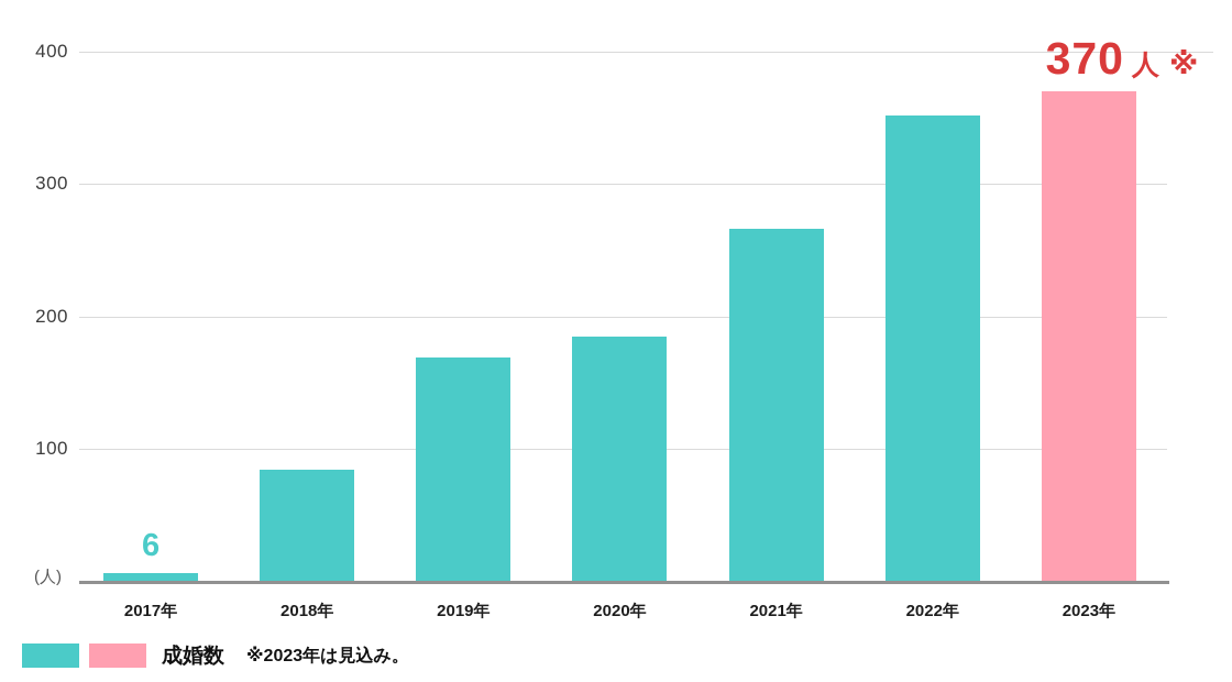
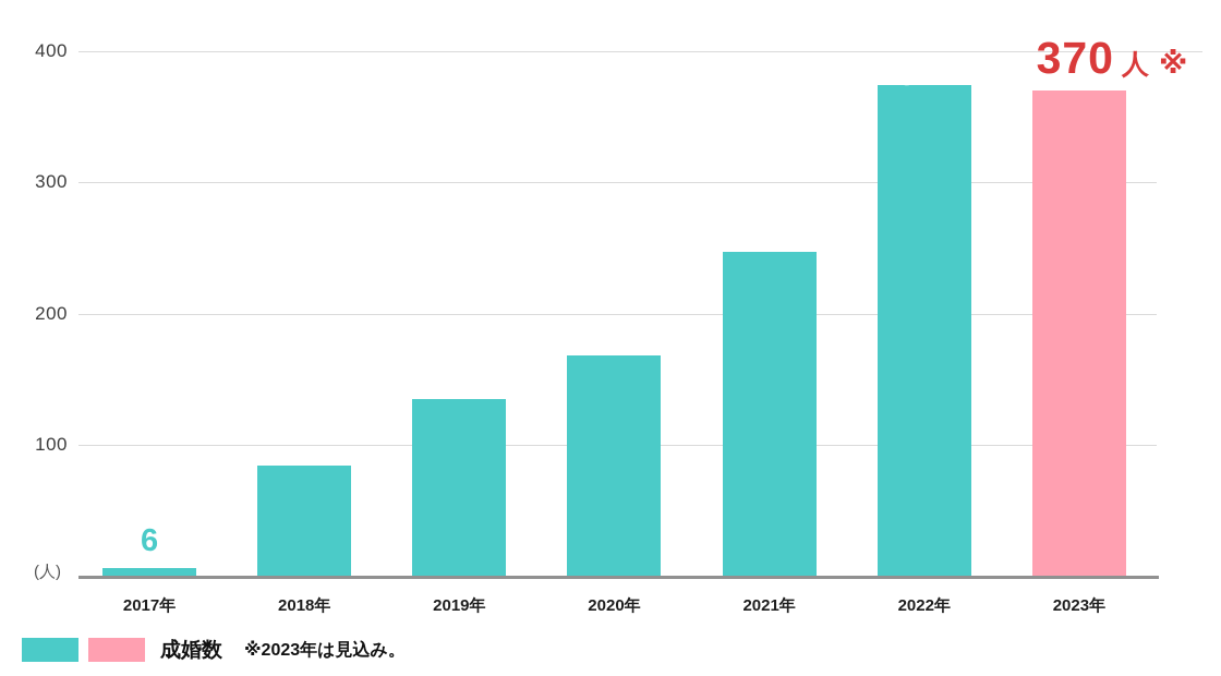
2019年: 169 -> 135
2020年: 185 -> 168
2021年: 266 -> 247
2022年: 352 -> 374
